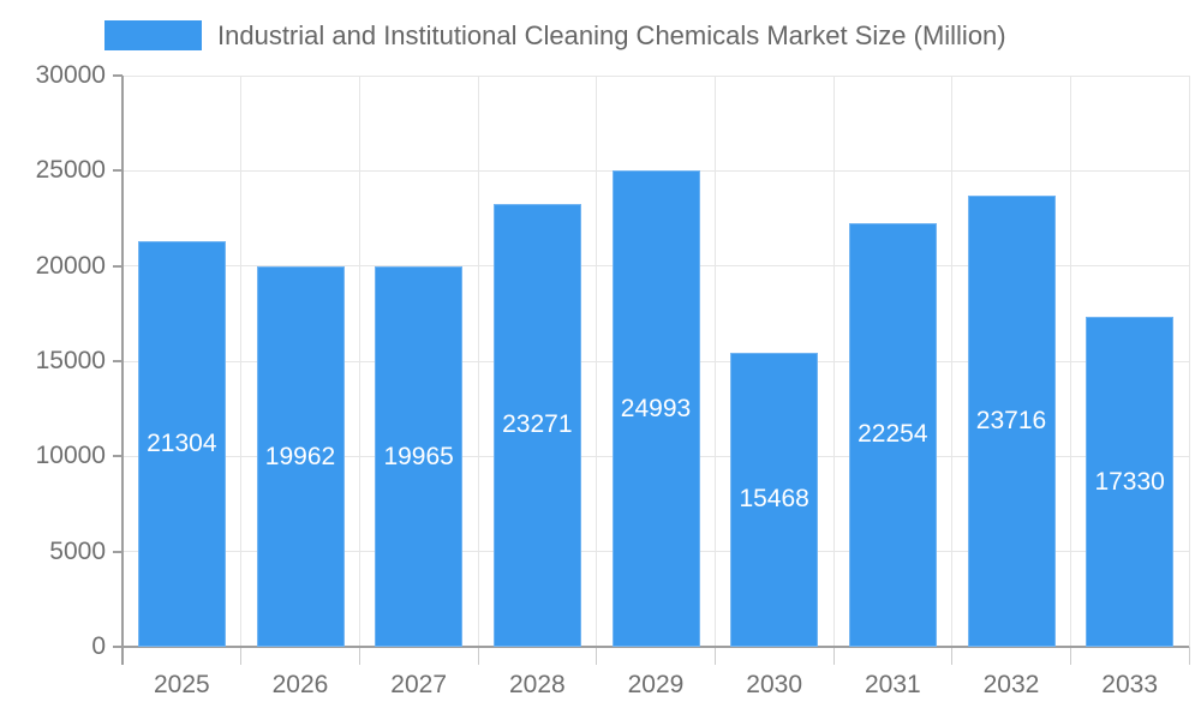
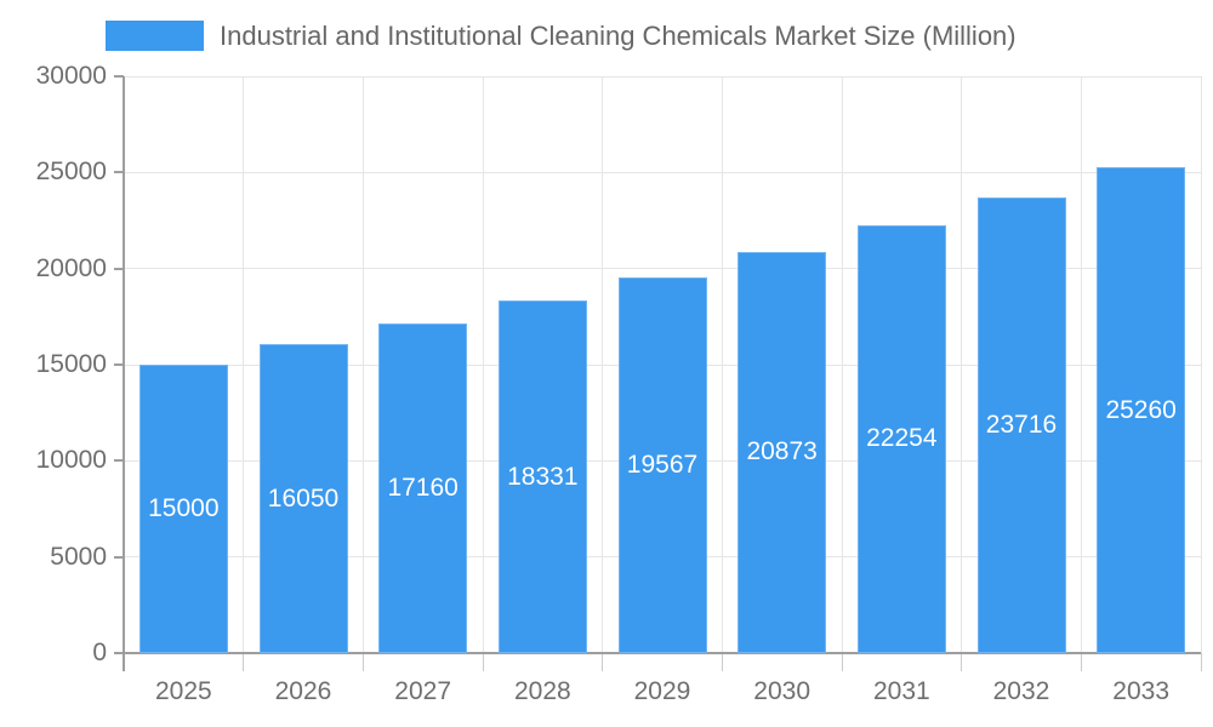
2025: 21304 -> 15000
2026: 19962 -> 16050
2027: 19965 -> 17160
2028: 23271 -> 18331
2029: 24993 -> 19567
2030: 15468 -> 20873
2033: 17330 -> 25260
